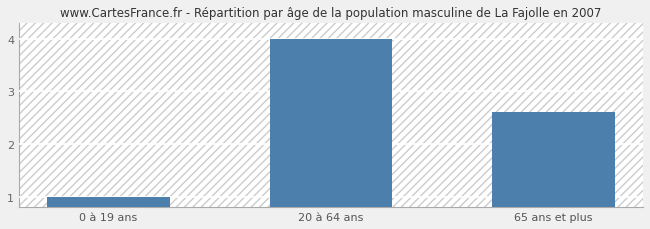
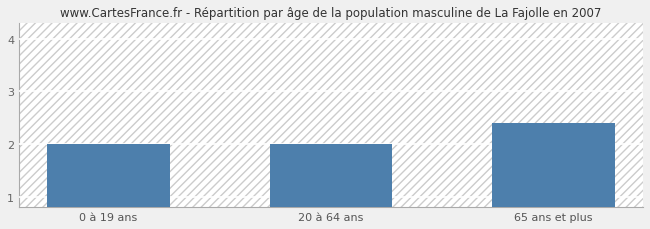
0 à 19 ans: 1.0 -> 2.0
20 à 64 ans: 4.0 -> 2.0
65 ans et plus: 2.6 -> 2.4
